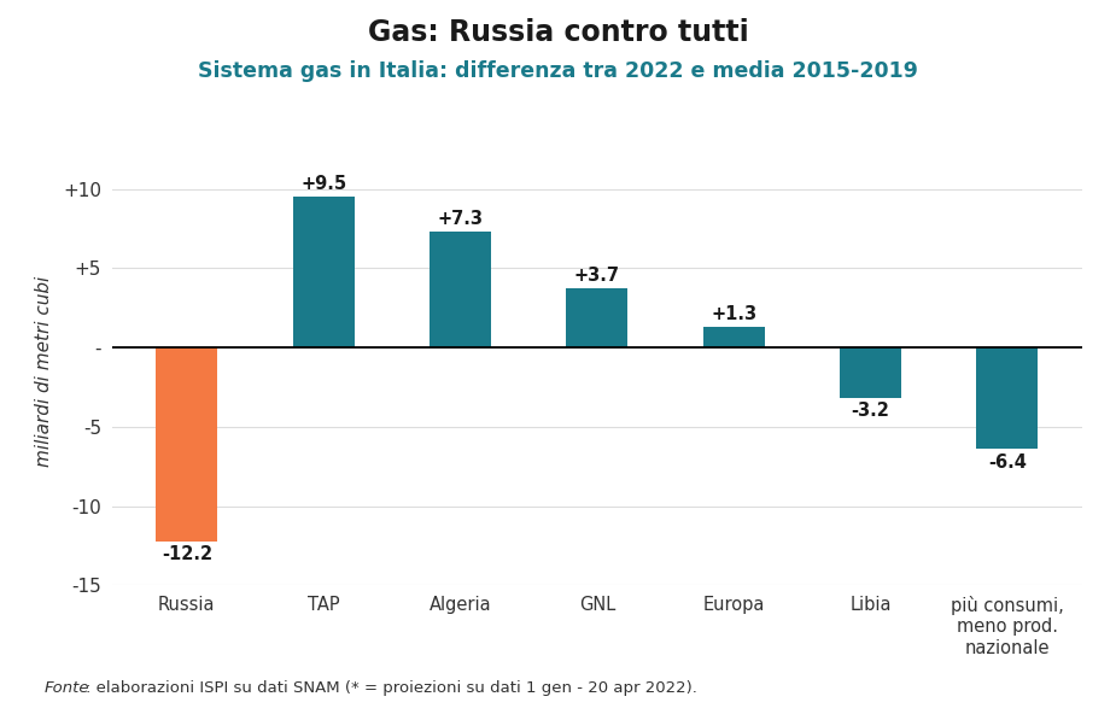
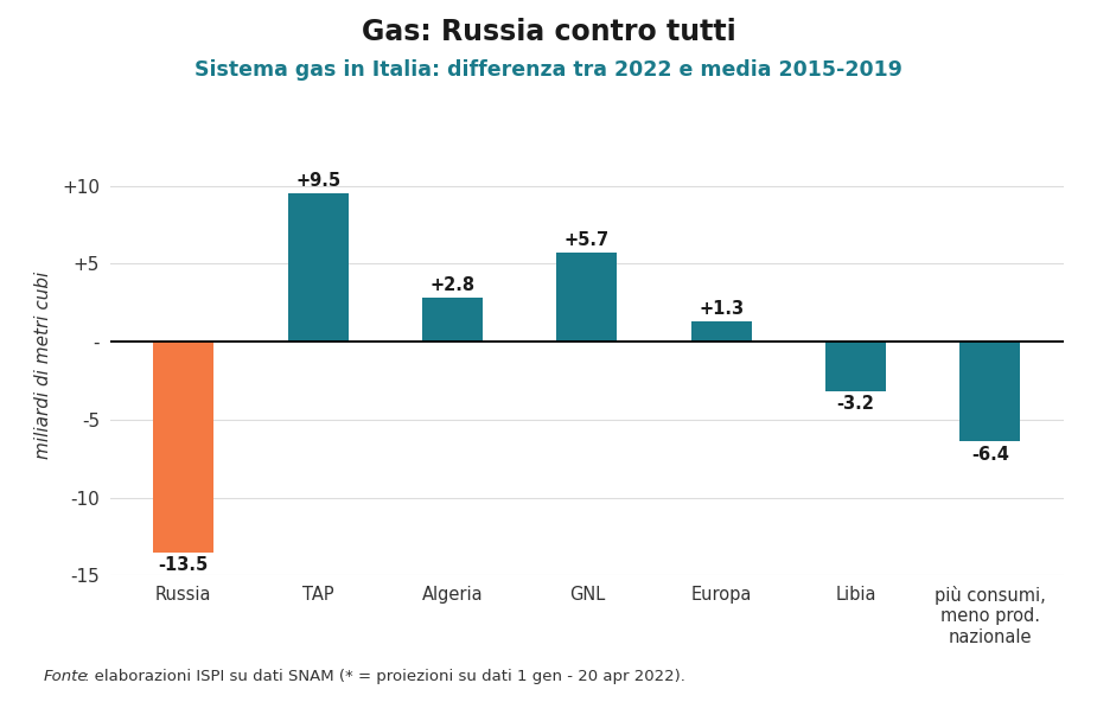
Russia: -12.2 -> -13.5
Algeria: +7.3 -> +2.8
GNL: +3.7 -> +5.7
